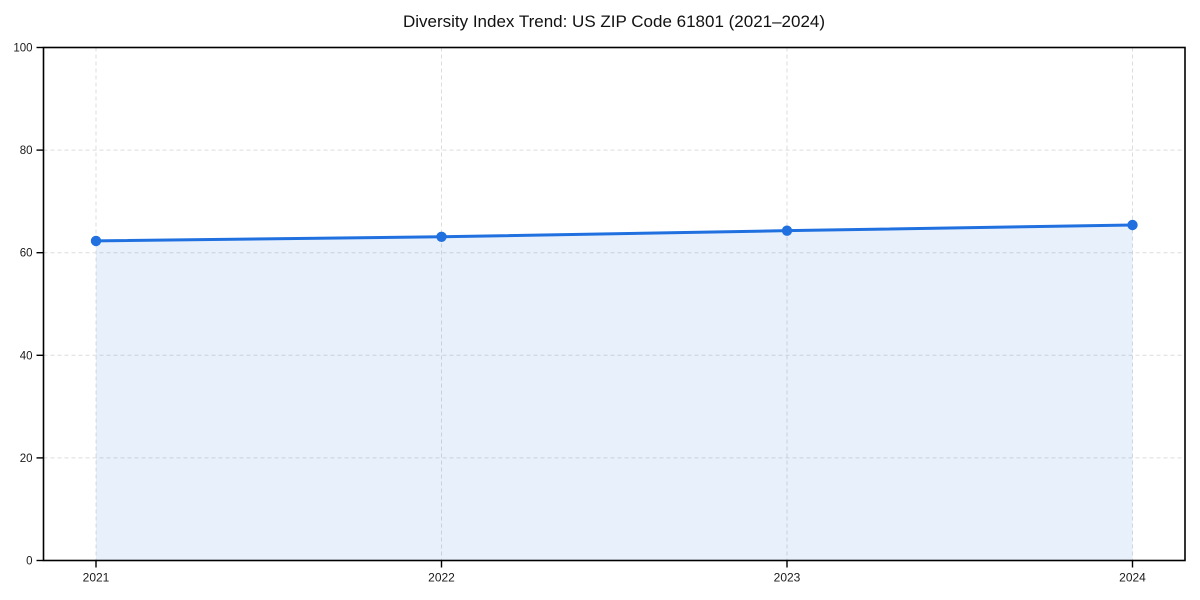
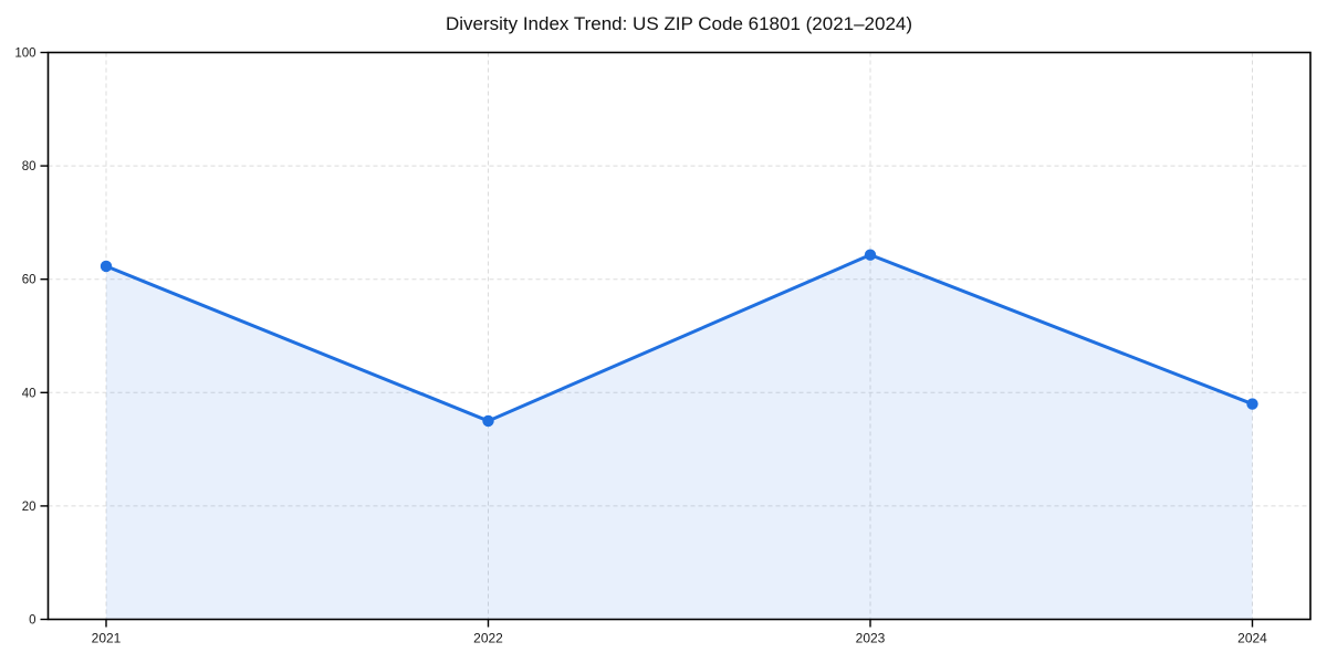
2022: 63 -> 35
2024: 65 -> 38
